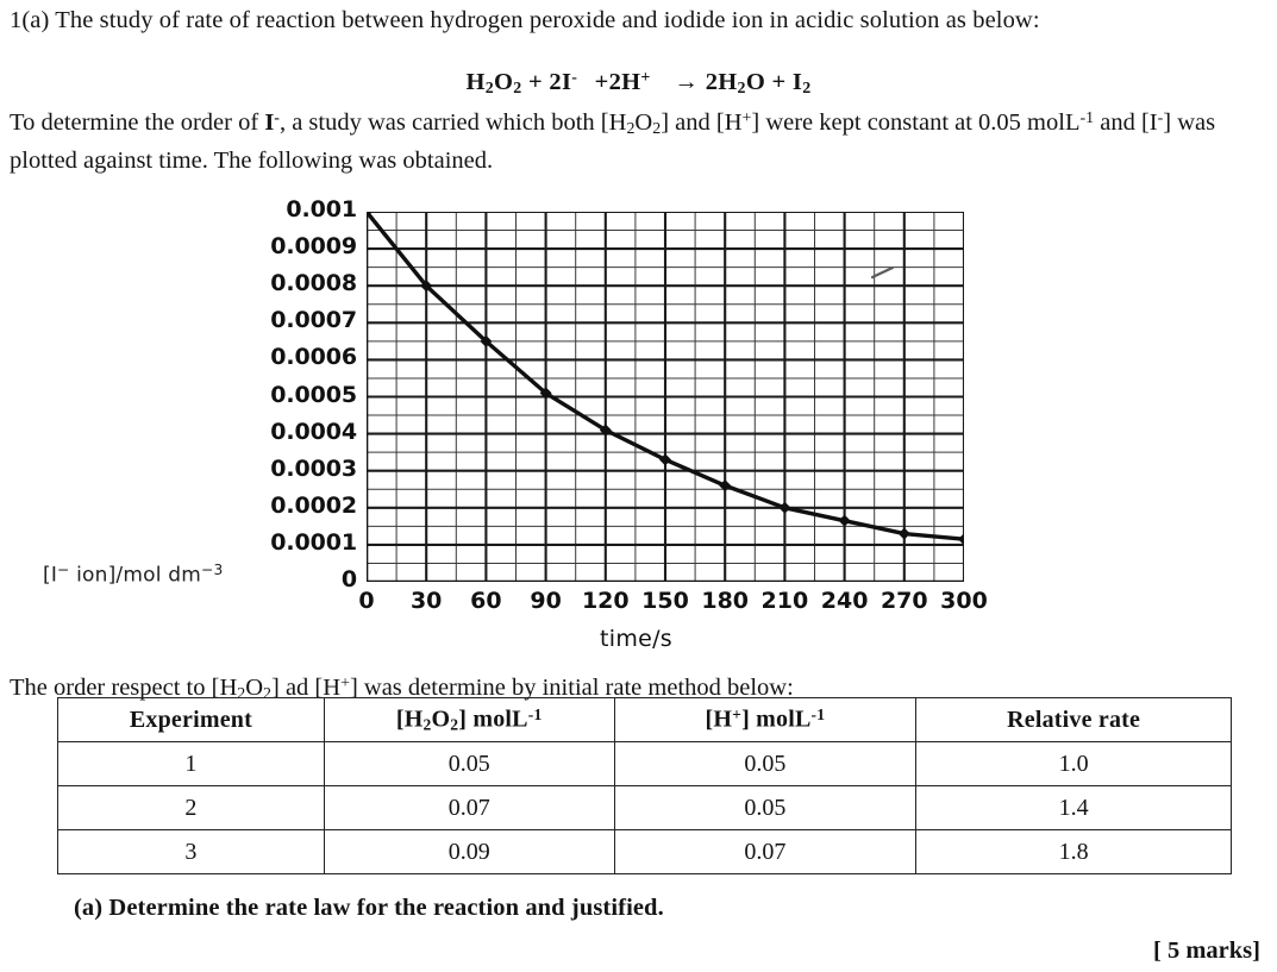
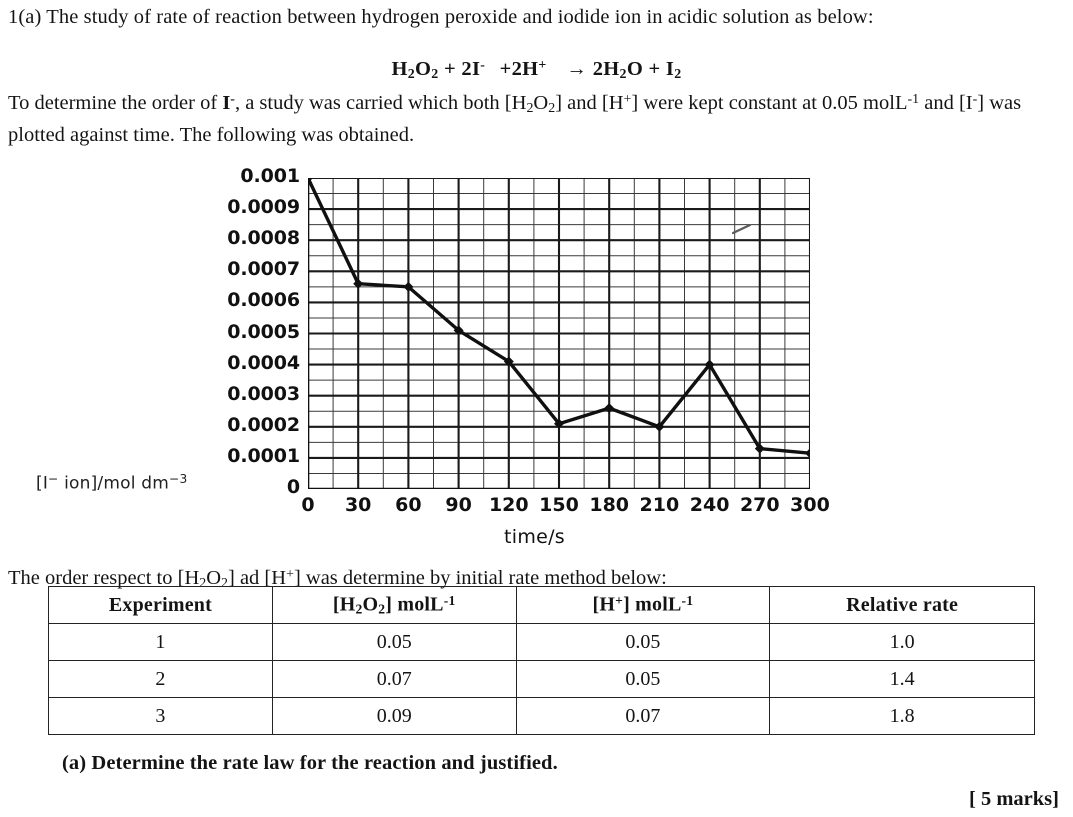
30: 0.00080 -> 0.00066
150: 0.00033 -> 0.00021
240: 0.00016 -> 0.00040
